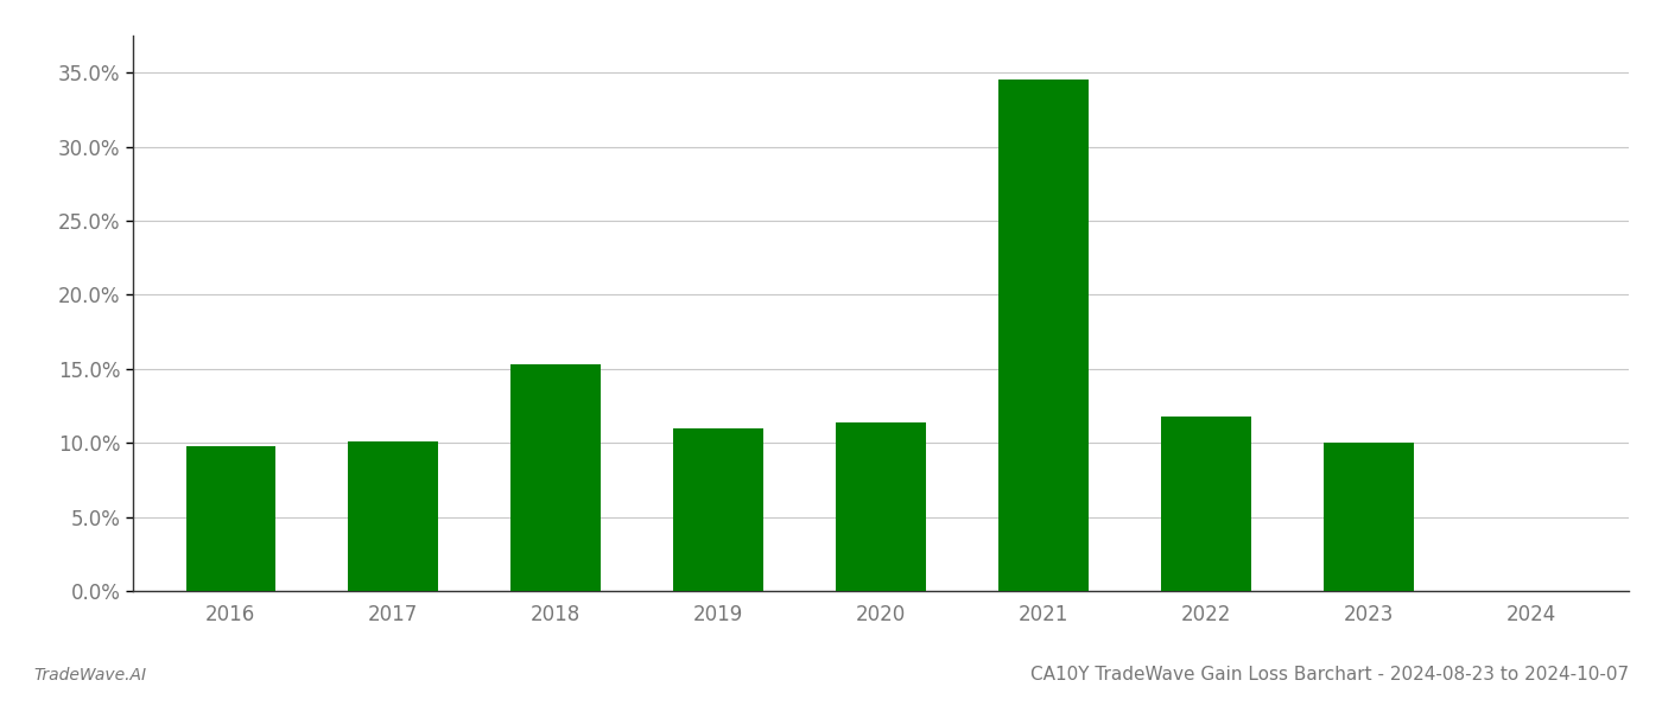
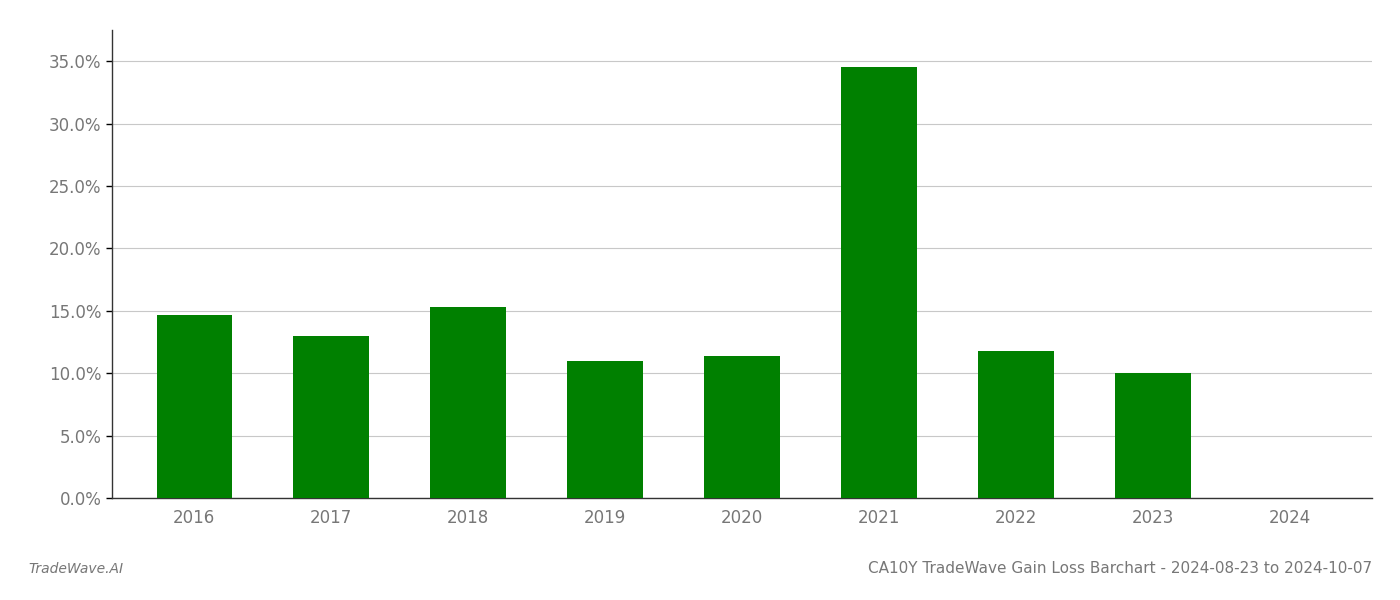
2016: 9.8% -> 14.7%
2017: 10.1% -> 13.0%
